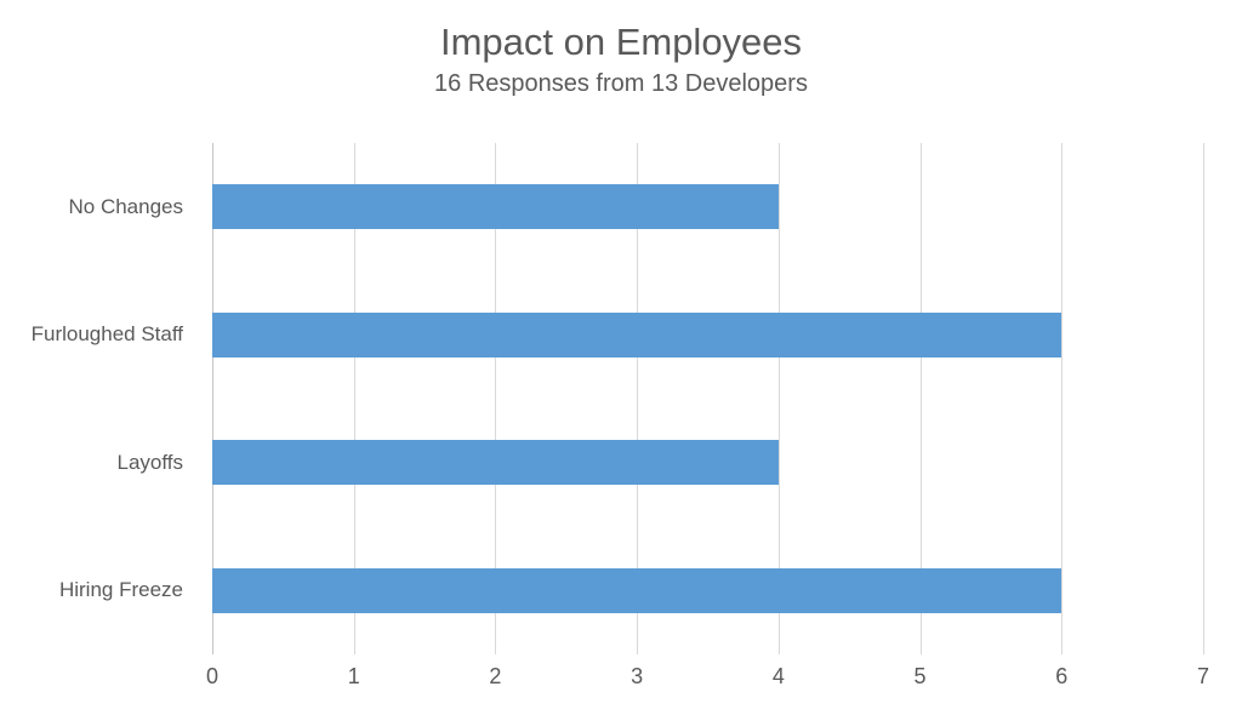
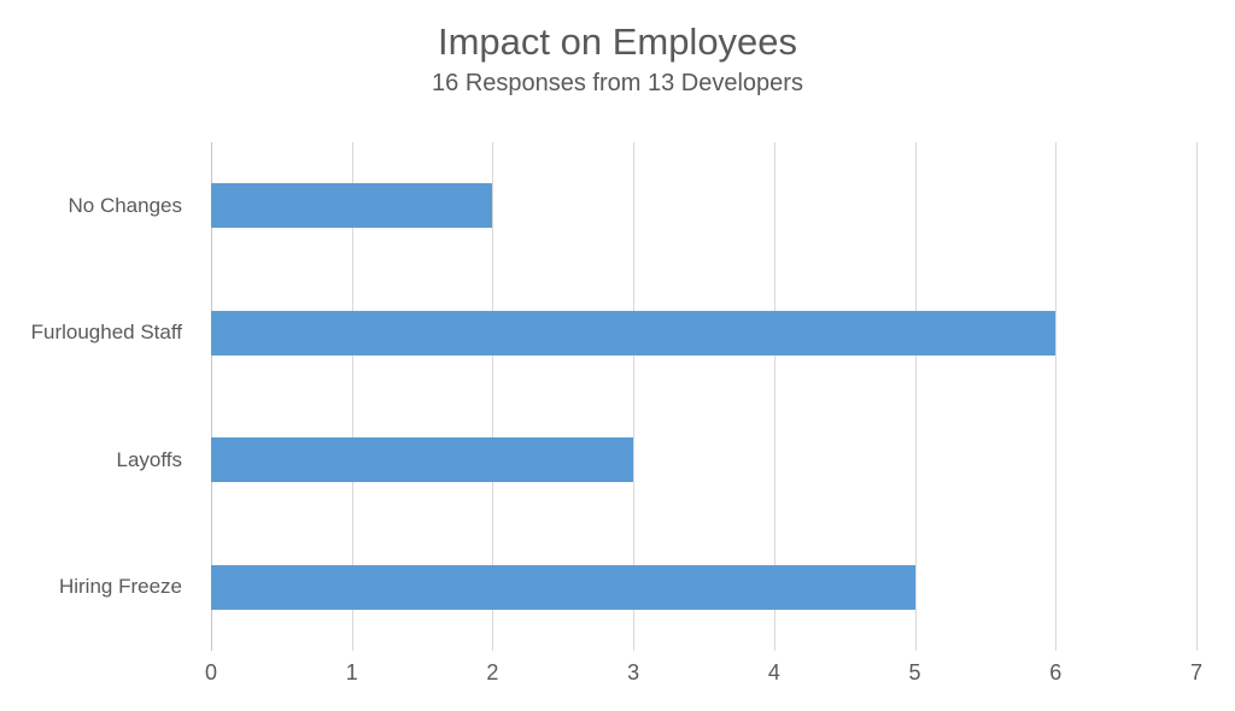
No Changes: 4 -> 2
Layoffs: 4 -> 3
Hiring Freeze: 6 -> 5
